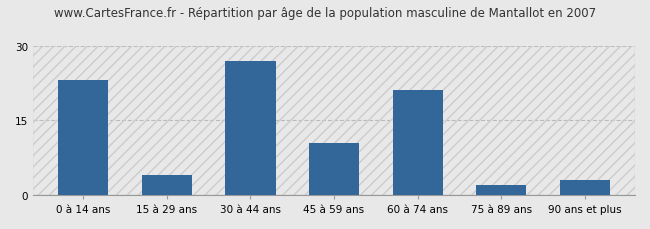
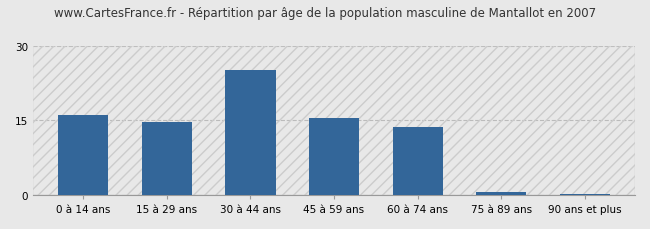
0 à 14 ans: 23.0 -> 16.0
15 à 29 ans: 4.0 -> 14.7
30 à 44 ans: 27.0 -> 25.0
45 à 59 ans: 10.5 -> 15.5
60 à 74 ans: 21.0 -> 13.7
75 à 89 ans: 2.0 -> 0.5
90 ans et plus: 3.0 -> 0.1
